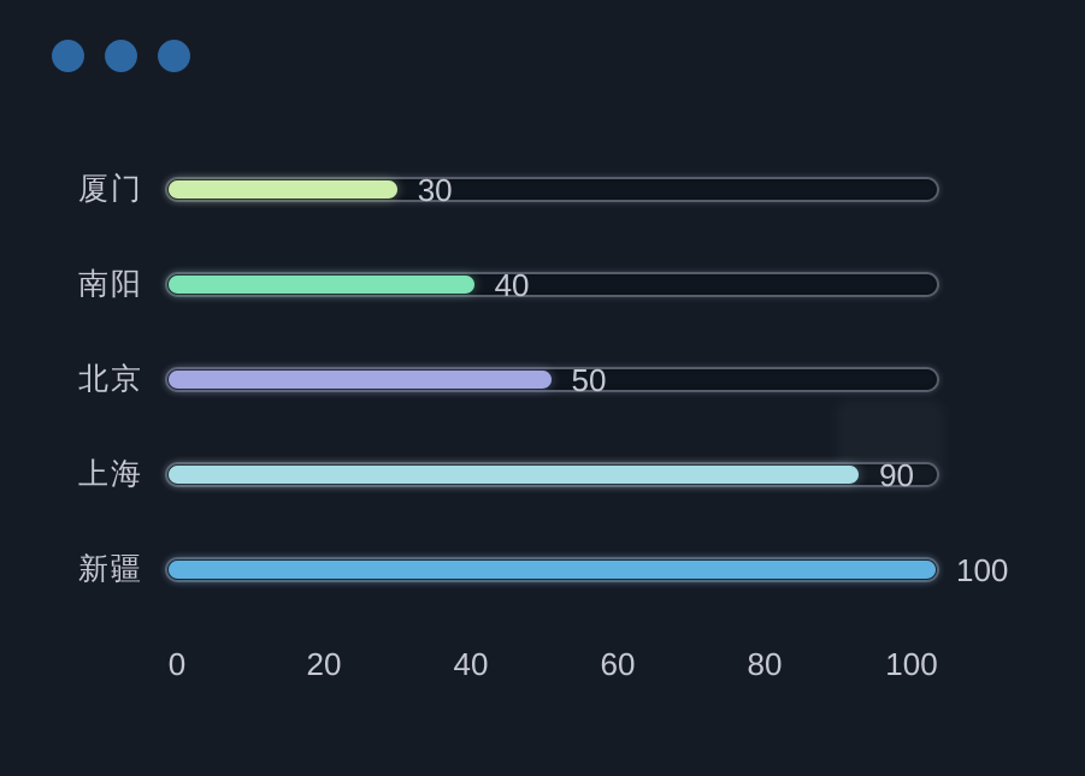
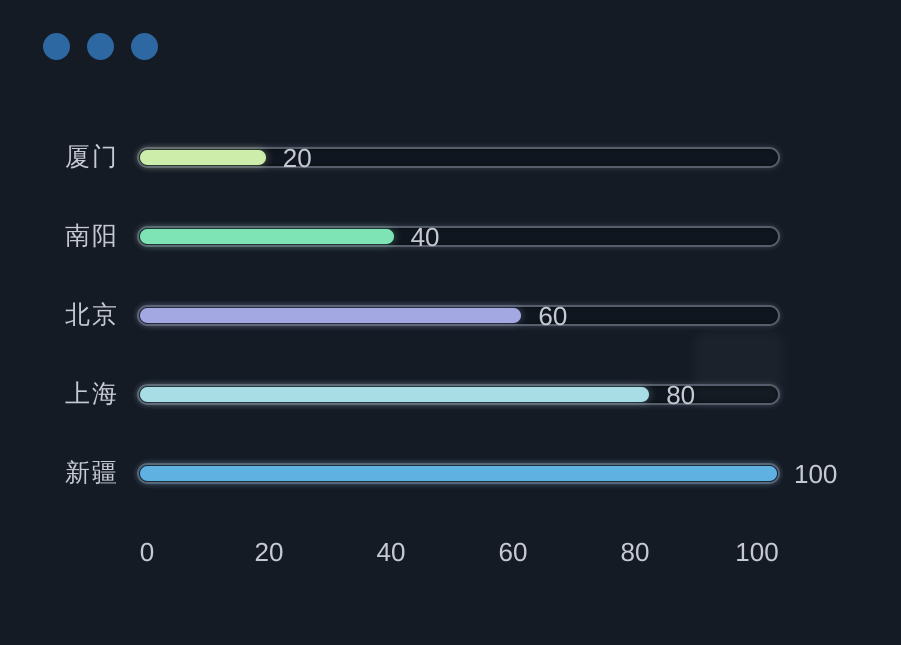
厦门: 30 -> 20
北京: 50 -> 60
上海: 90 -> 80
